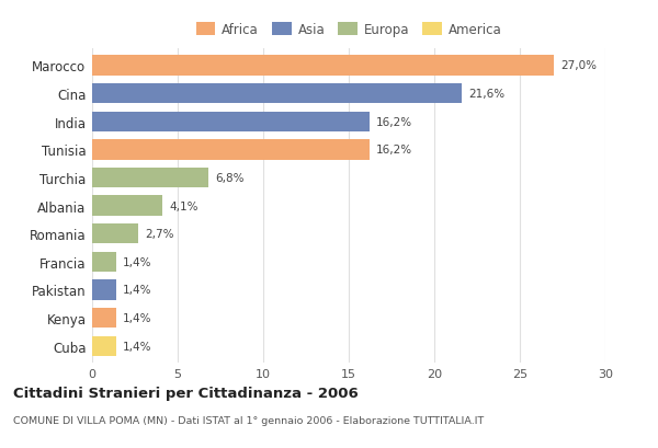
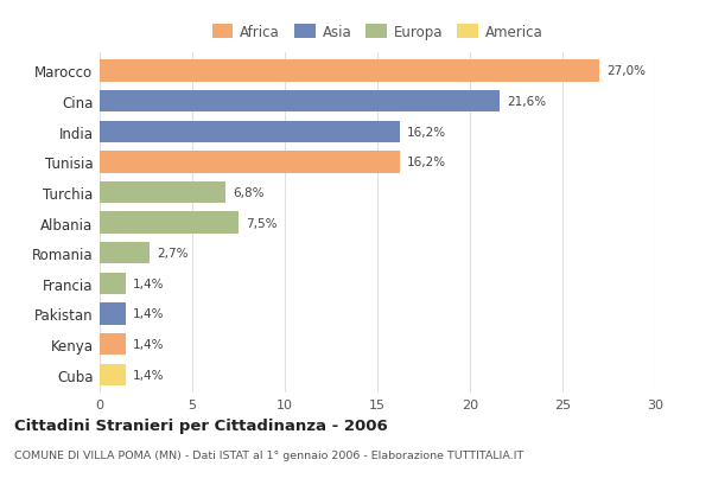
Albania: 4,1% -> 7,5%
